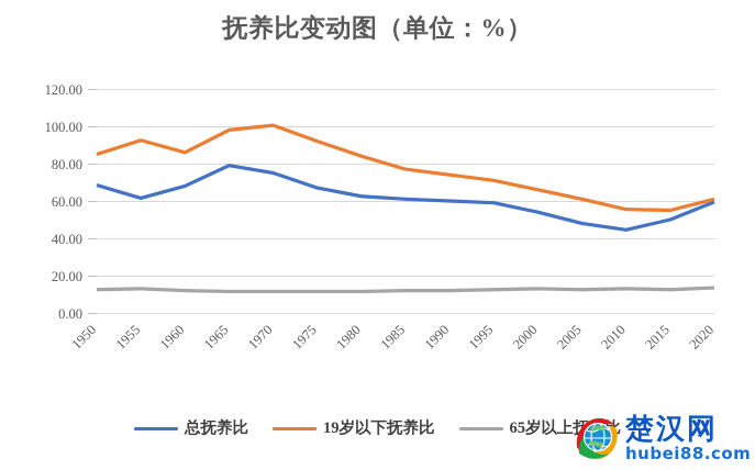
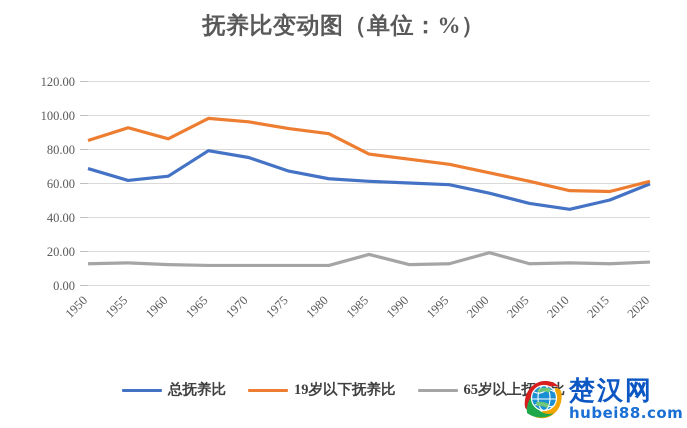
总抚养比/1960: 68 -> 64
19岁以下抚养比/1970: 100 -> 96
19岁以下抚养比/1980: 84 -> 89
65岁以上抚养比/1985: 12 -> 18
65岁以上抚养比/2000: 13 -> 19
